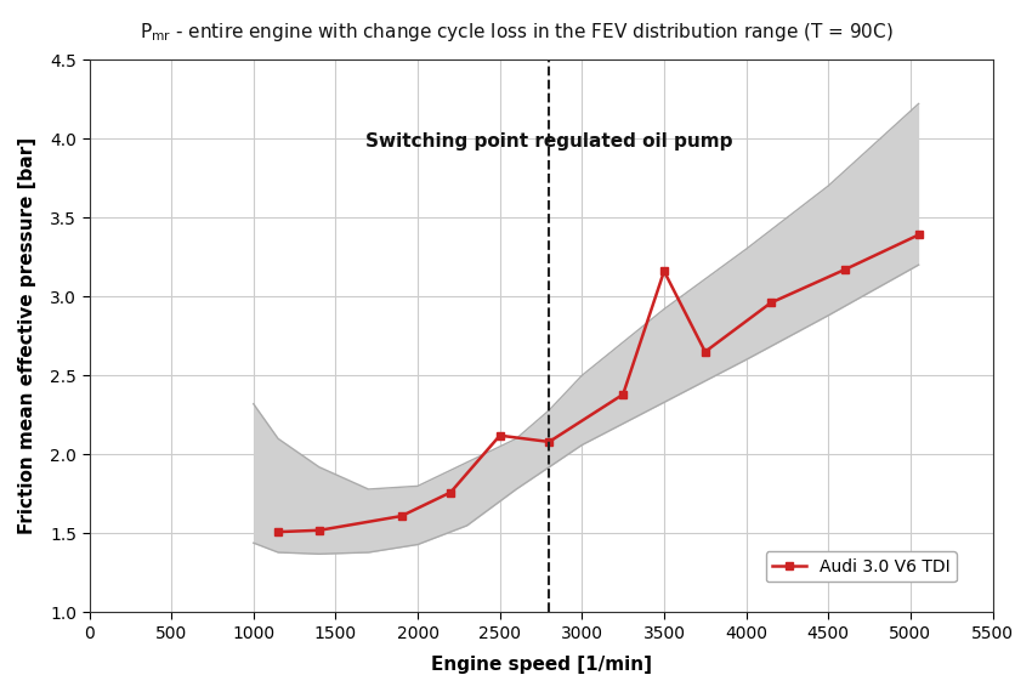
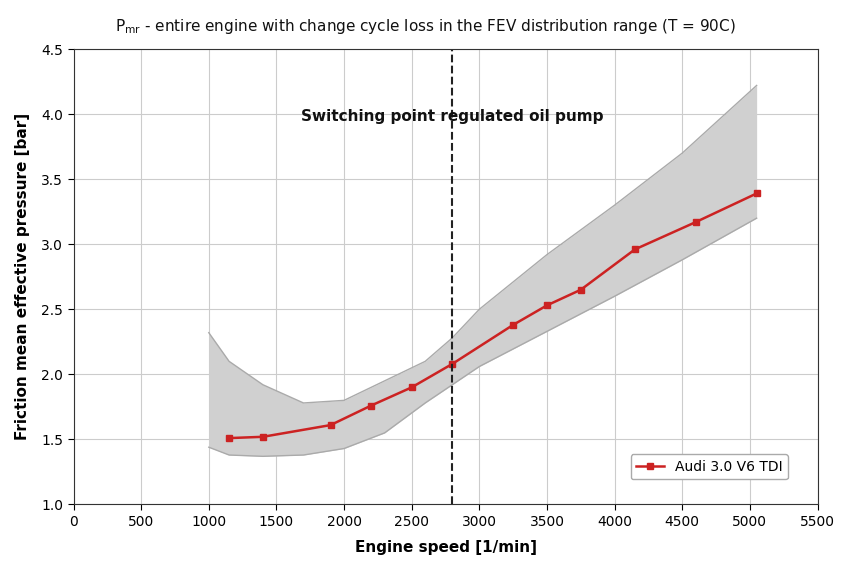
Audi 3.0 V6 TDI/2500: 2.12 -> 1.90
Audi 3.0 V6 TDI/3500: 3.16 -> 2.53
